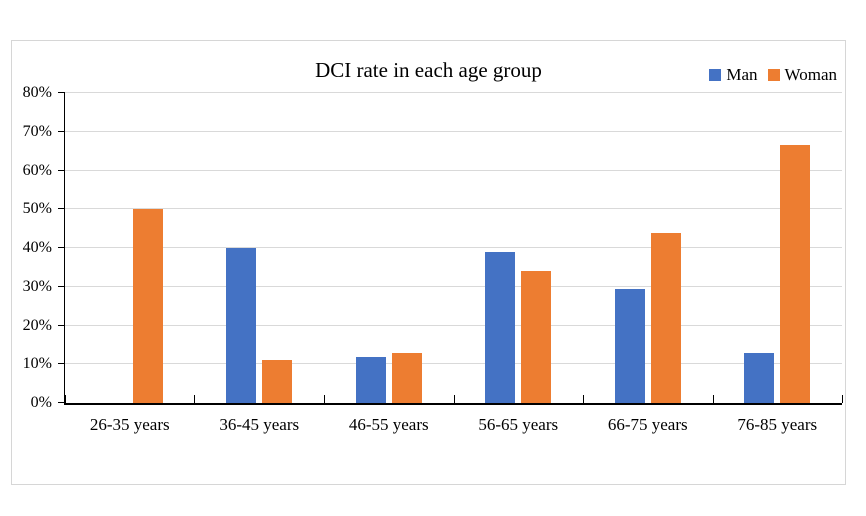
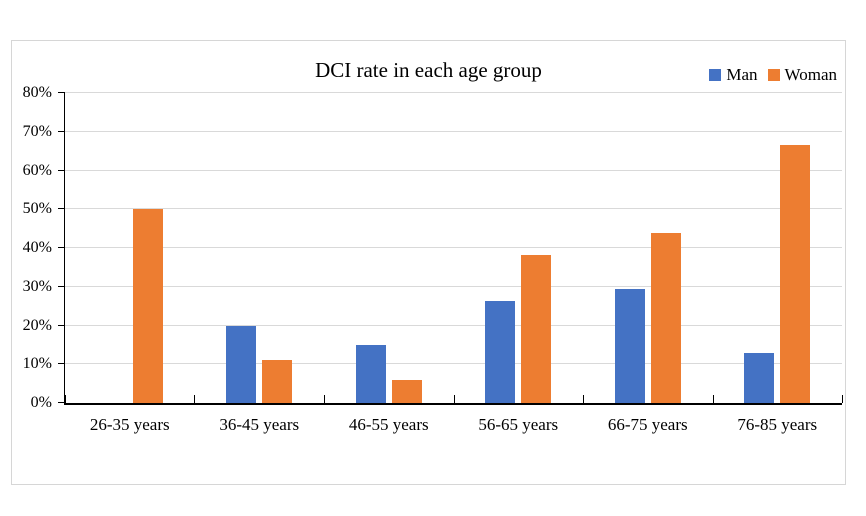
Man/36-45 years: 40% -> 20%
Man/46-55 years: 12% -> 15%
Woman/46-55 years: 13% -> 6%
Man/56-65 years: 39% -> 26%
Woman/56-65 years: 34% -> 38%
